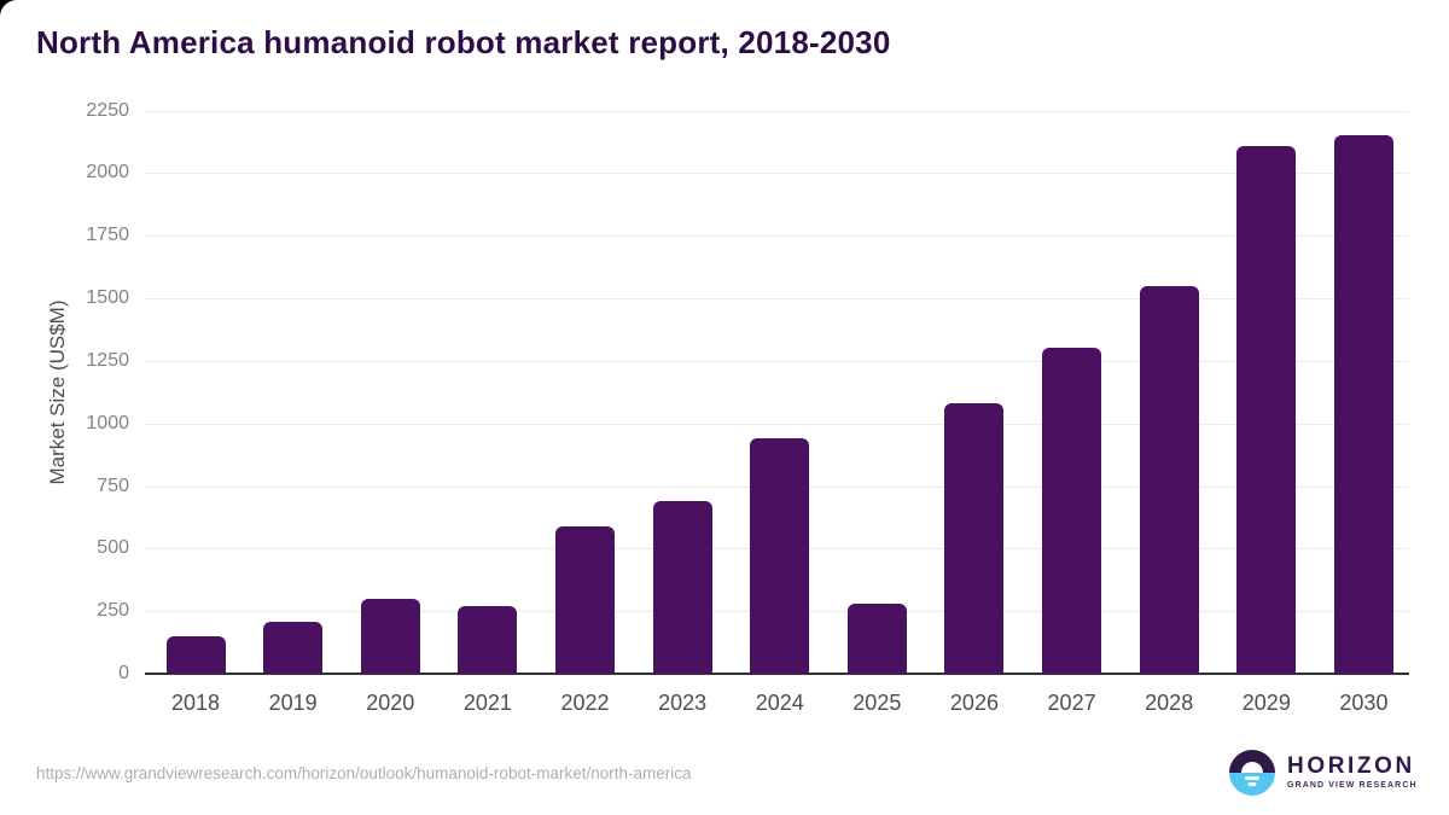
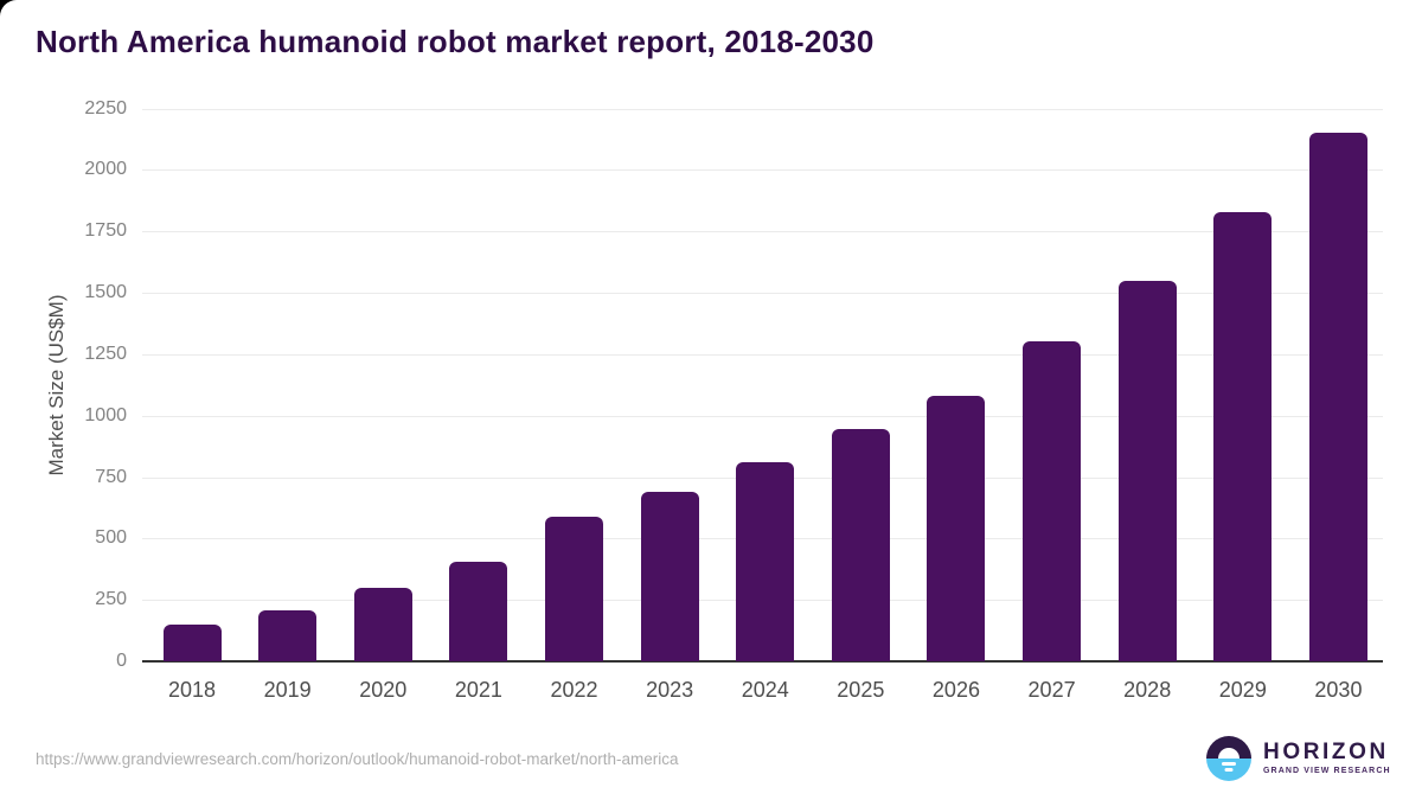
2021: 270 -> 400
2024: 940 -> 810
2025: 280 -> 940
2029: 2110 -> 1830
